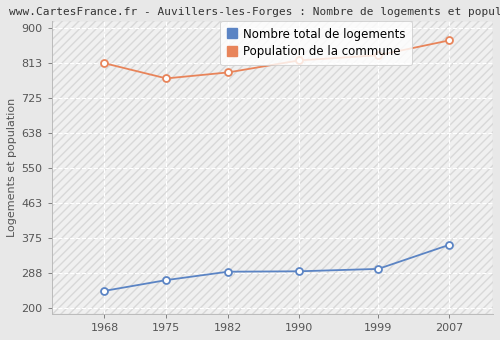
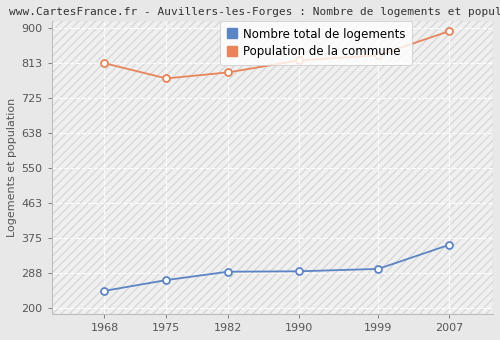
Population de la commune/2007: 870 -> 893
